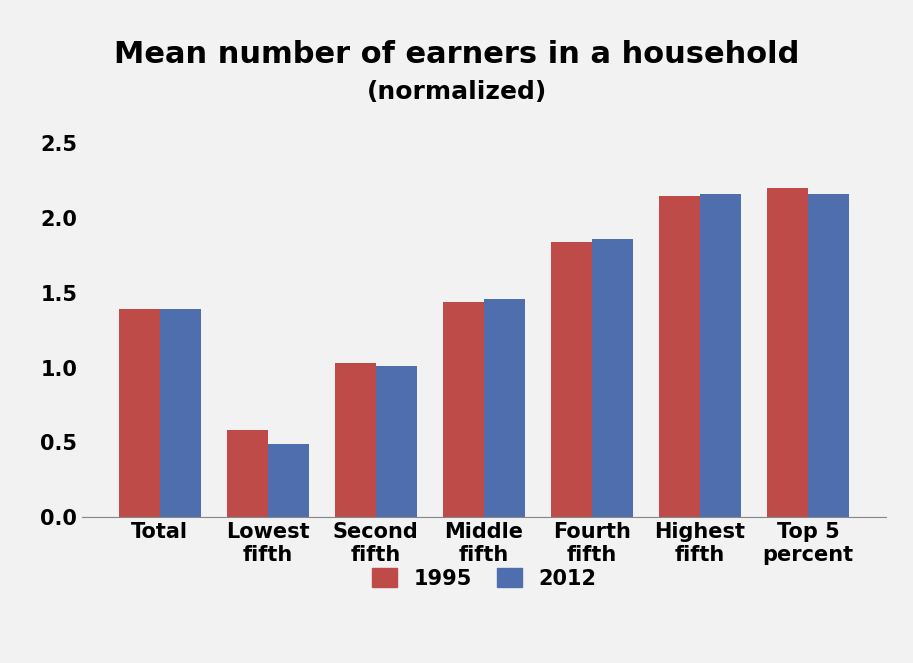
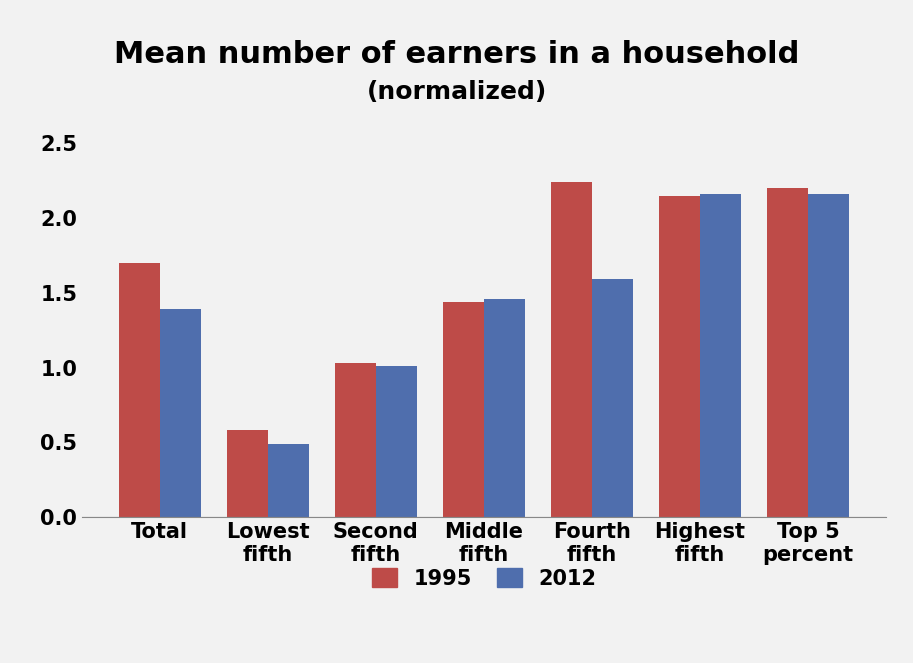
1995/Total: 1.39 -> 1.70
1995/Fourth fifth: 1.84 -> 2.24
2012/Fourth fifth: 1.86 -> 1.59
